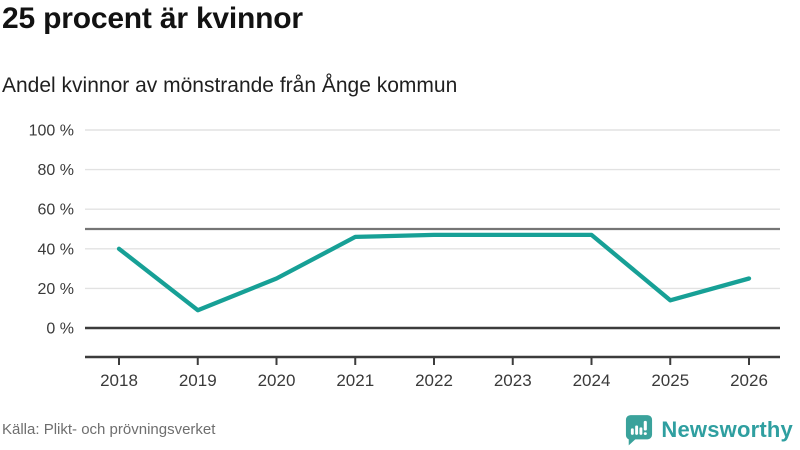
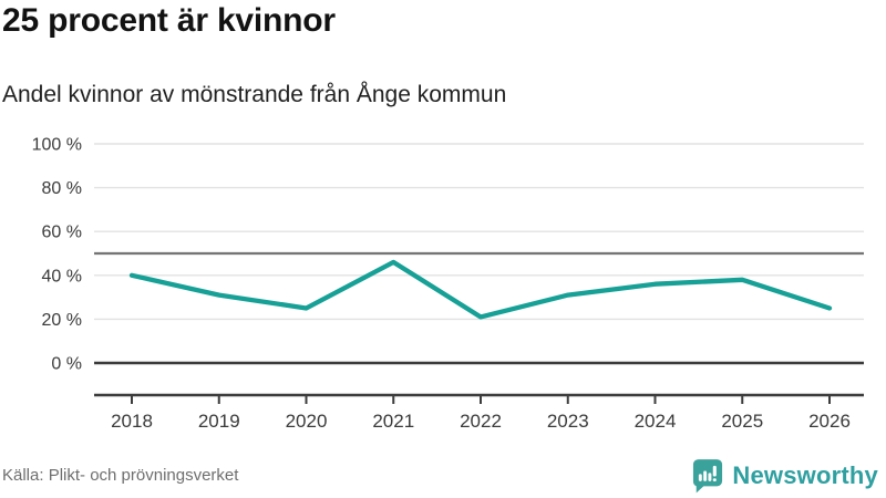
2019: 9% -> 31%
2022: 47% -> 21%
2023: 47% -> 31%
2024: 47% -> 36%
2025: 14% -> 38%
